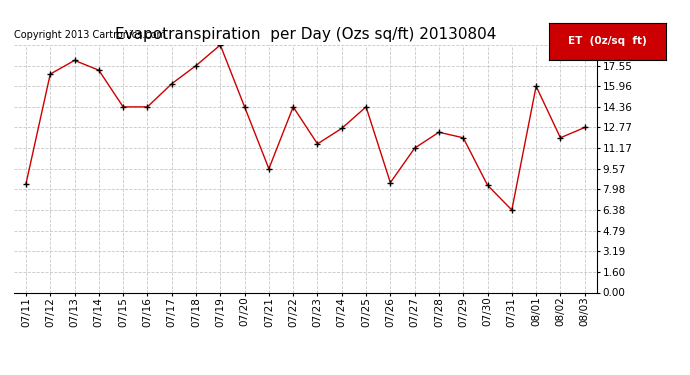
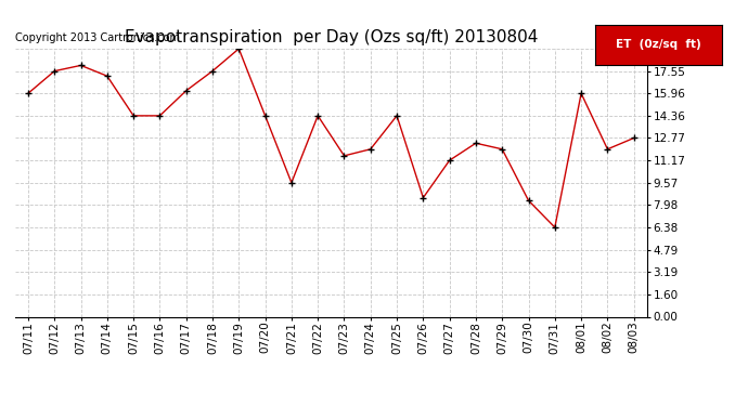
07/11: 8.4 -> 16.0
07/12: 16.9 -> 17.6
07/24: 12.7 -> 12.0
